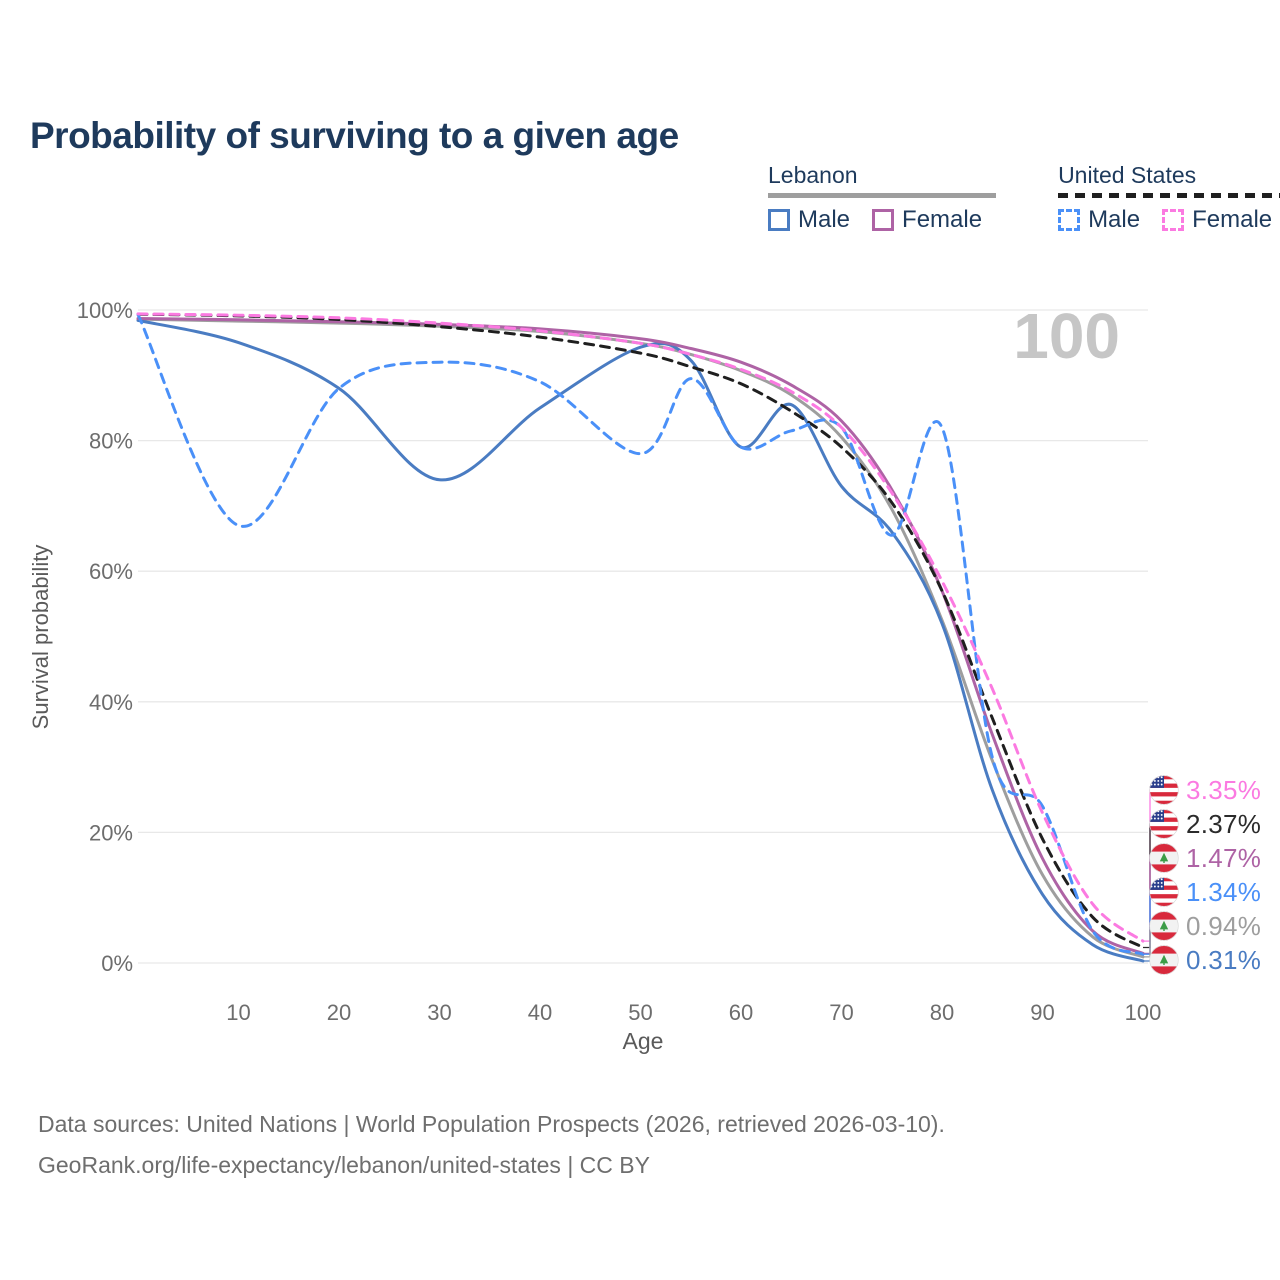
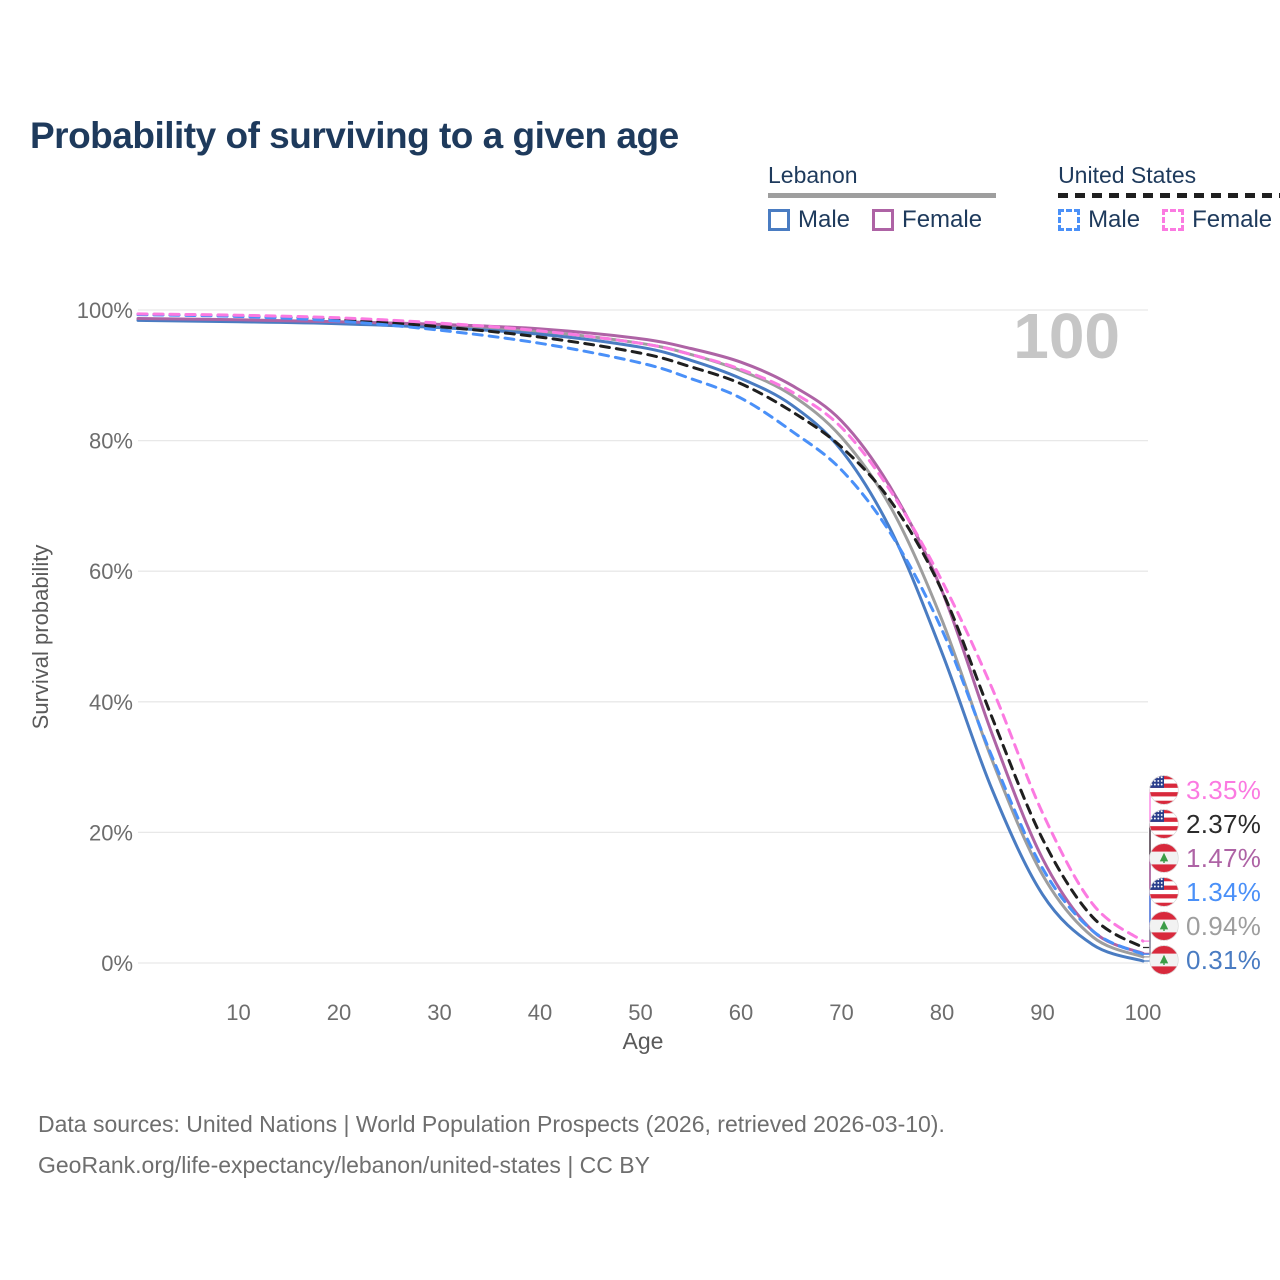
Lebanon Male/10: 95% -> 98%
United States Male/10: 67% -> 99%
Lebanon Male/20: 88% -> 98%
United States Male/20: 88% -> 98%
Lebanon Male/30: 74% -> 97%
United States Male/30: 92% -> 97%
Lebanon Male/40: 85% -> 96%
United States Male/40: 89% -> 95%
United States Male/50: 78% -> 92%
Lebanon Male/60: 79% -> 90%
United States Male/60: 79% -> 86%
Lebanon Male/70: 73% -> 78%
United States Male/70: 82% -> 76%
Lebanon Male/80: 52% -> 48%
United States Male/80: 82% -> 51%
United States Male/90: 24% -> 14%
